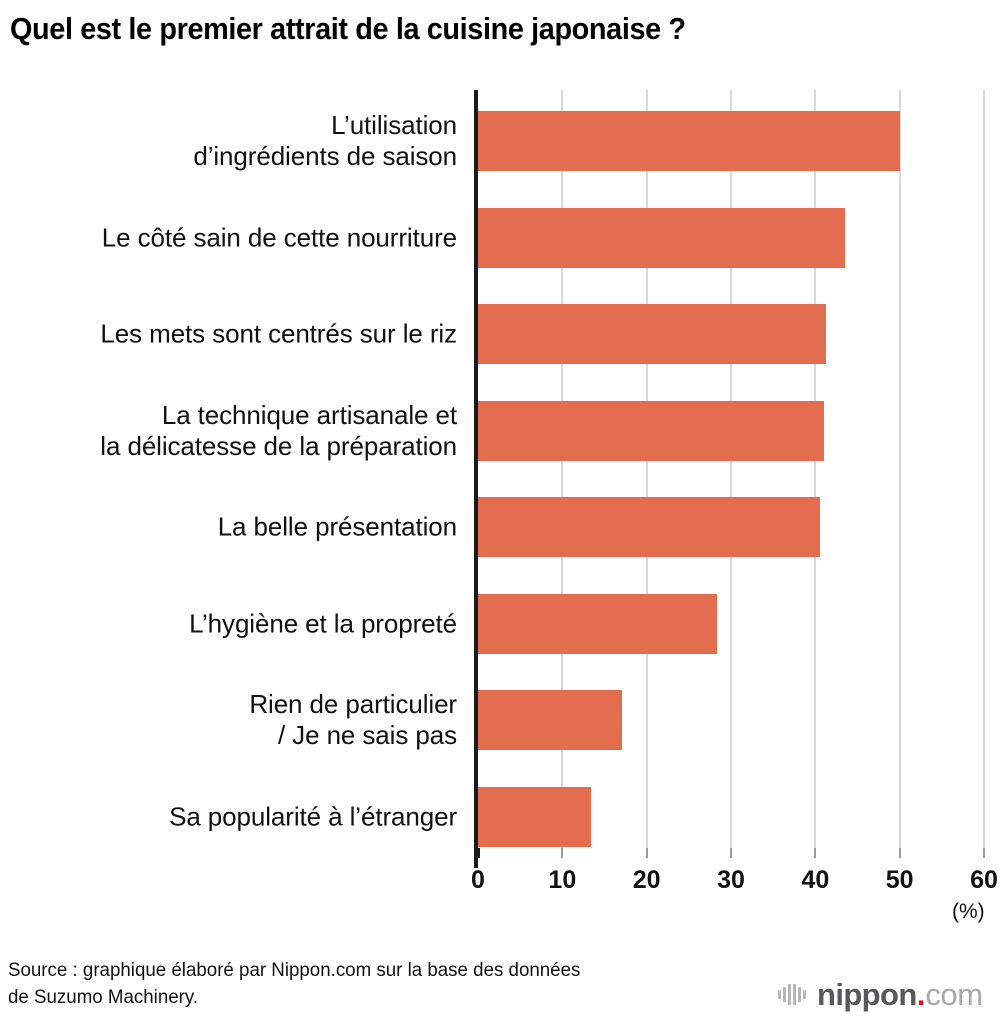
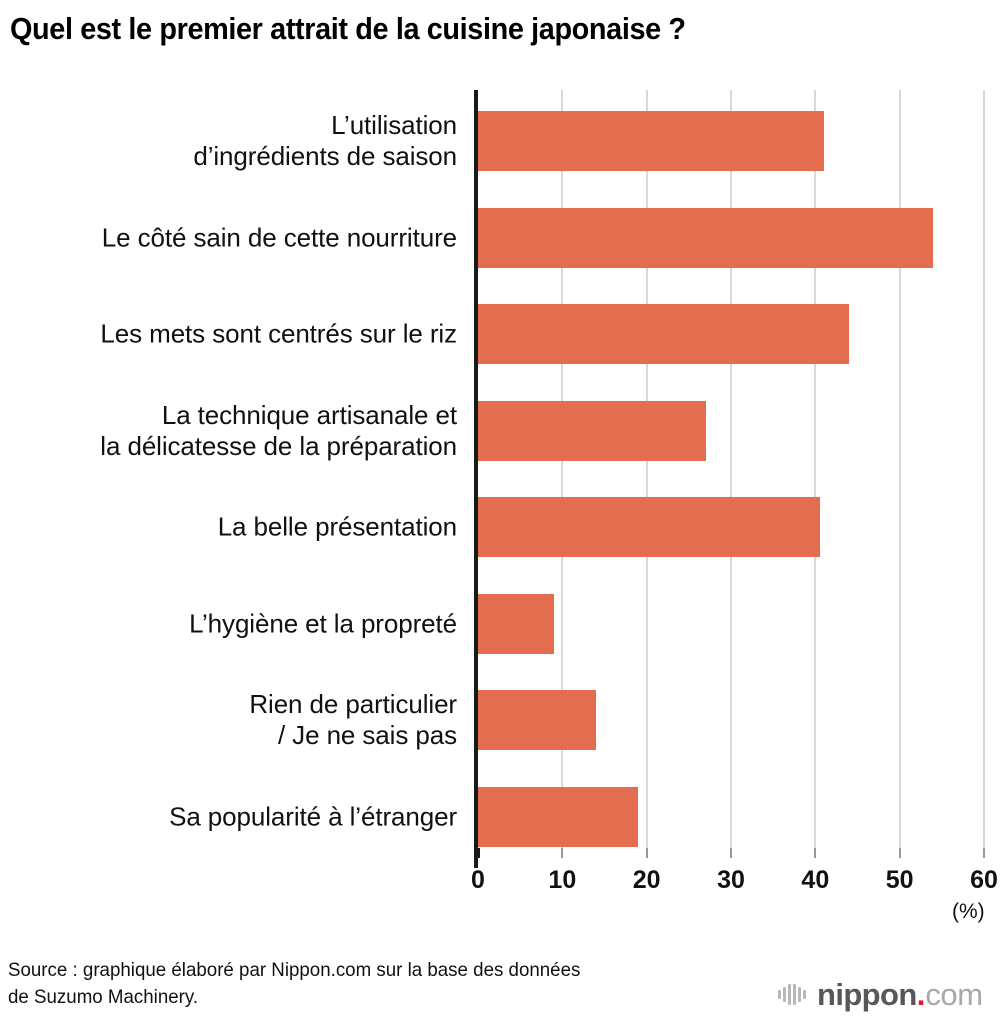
L’utilisation d’ingrédients de saison: 50 -> 41
Le côté sain de cette nourriture: 44 -> 54
Les mets sont centrés sur le riz: 41 -> 44
La technique artisanale et la délicatesse de la préparation: 41 -> 27
L’hygiène et la propreté: 28 -> 9
Rien de particulier / Je ne sais pas: 17 -> 14
Sa popularité à l’étranger: 13 -> 19
